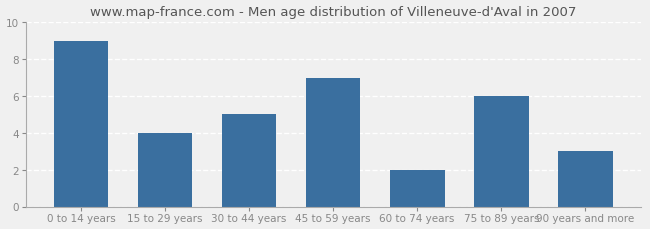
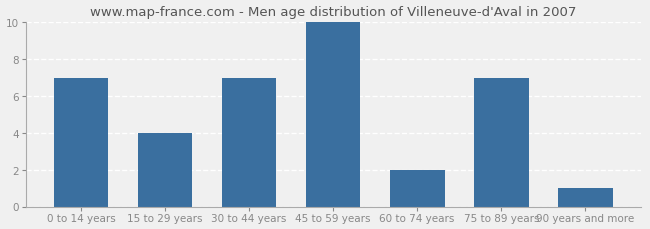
0 to 14 years: 9 -> 7
30 to 44 years: 5 -> 7
45 to 59 years: 7 -> 10
75 to 89 years: 6 -> 7
90 years and more: 3 -> 1
